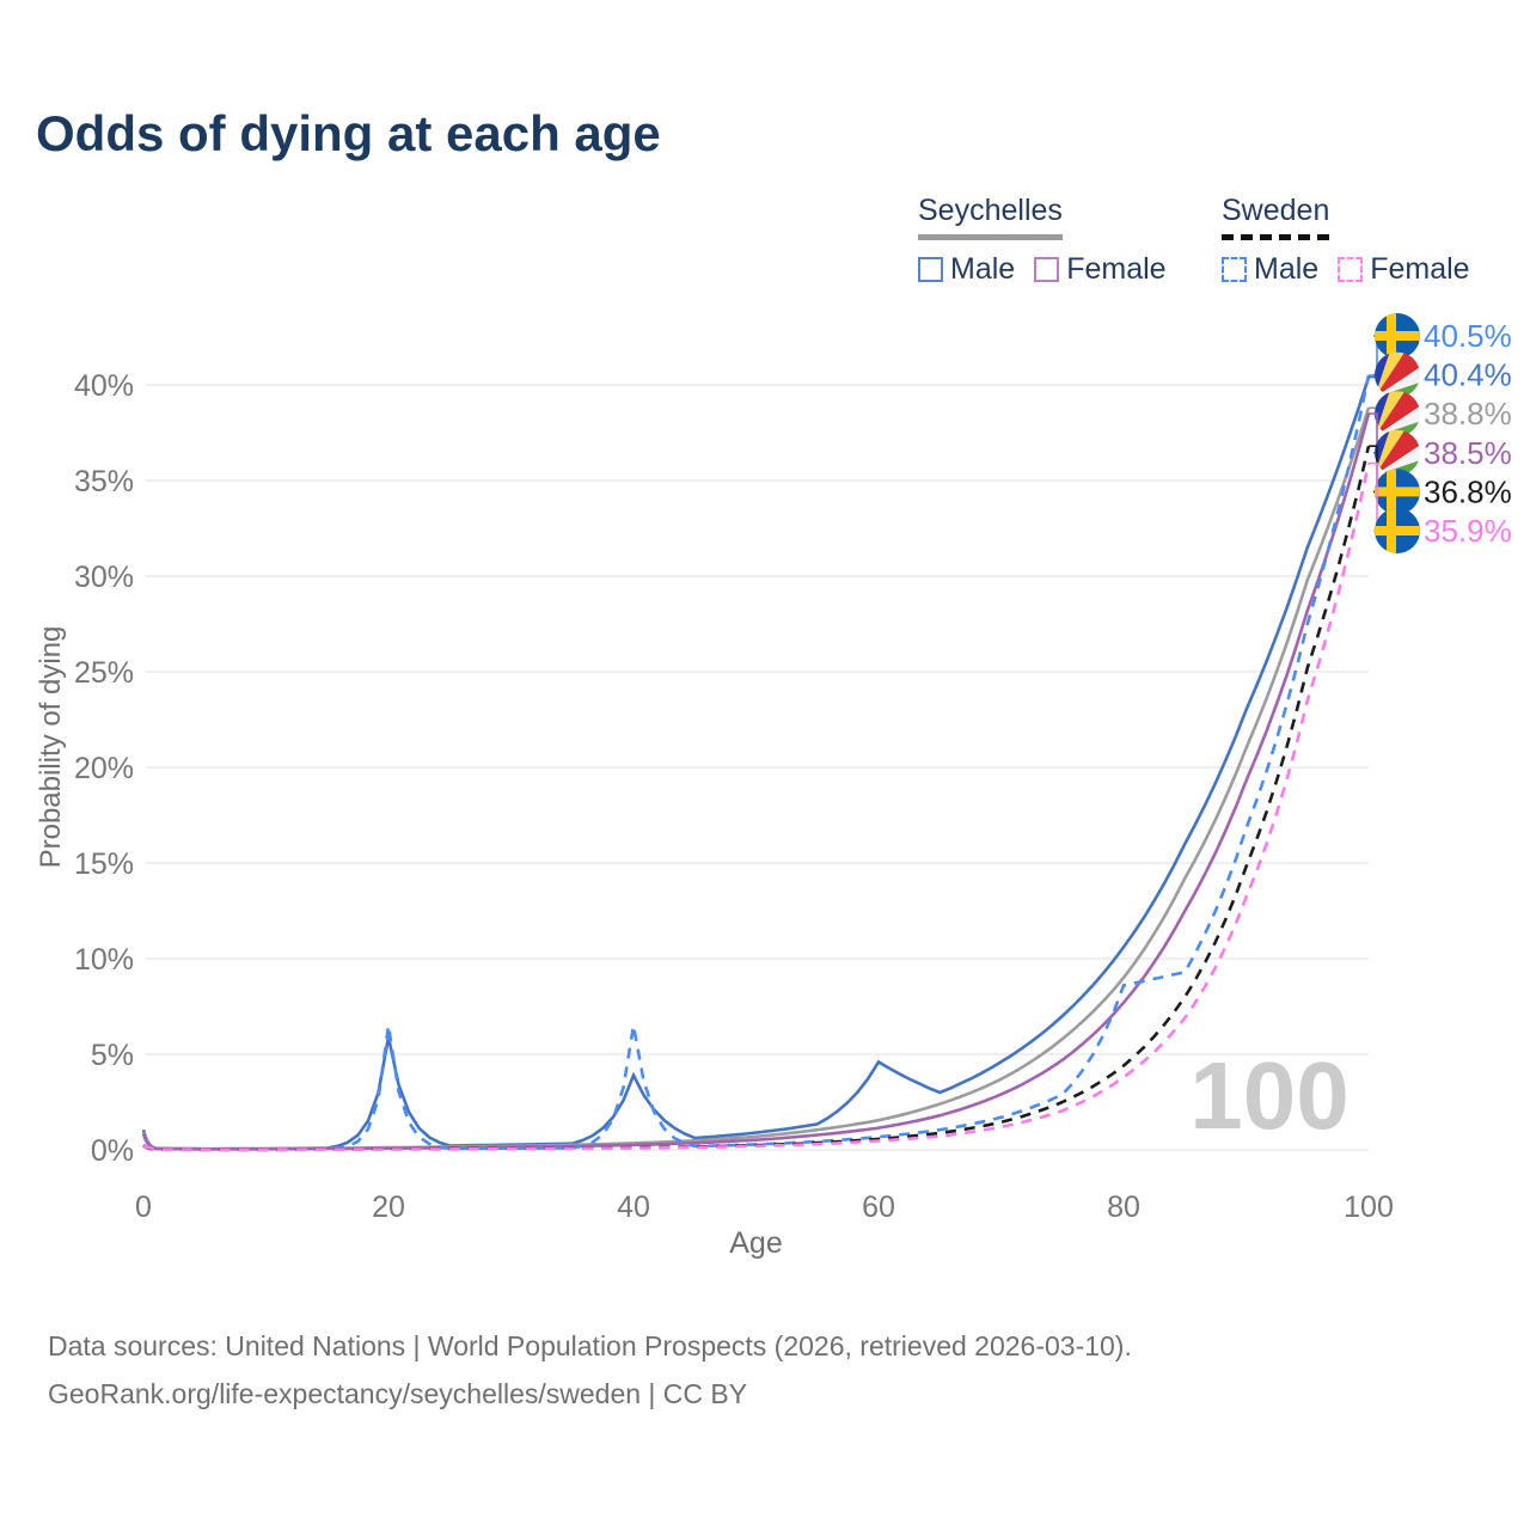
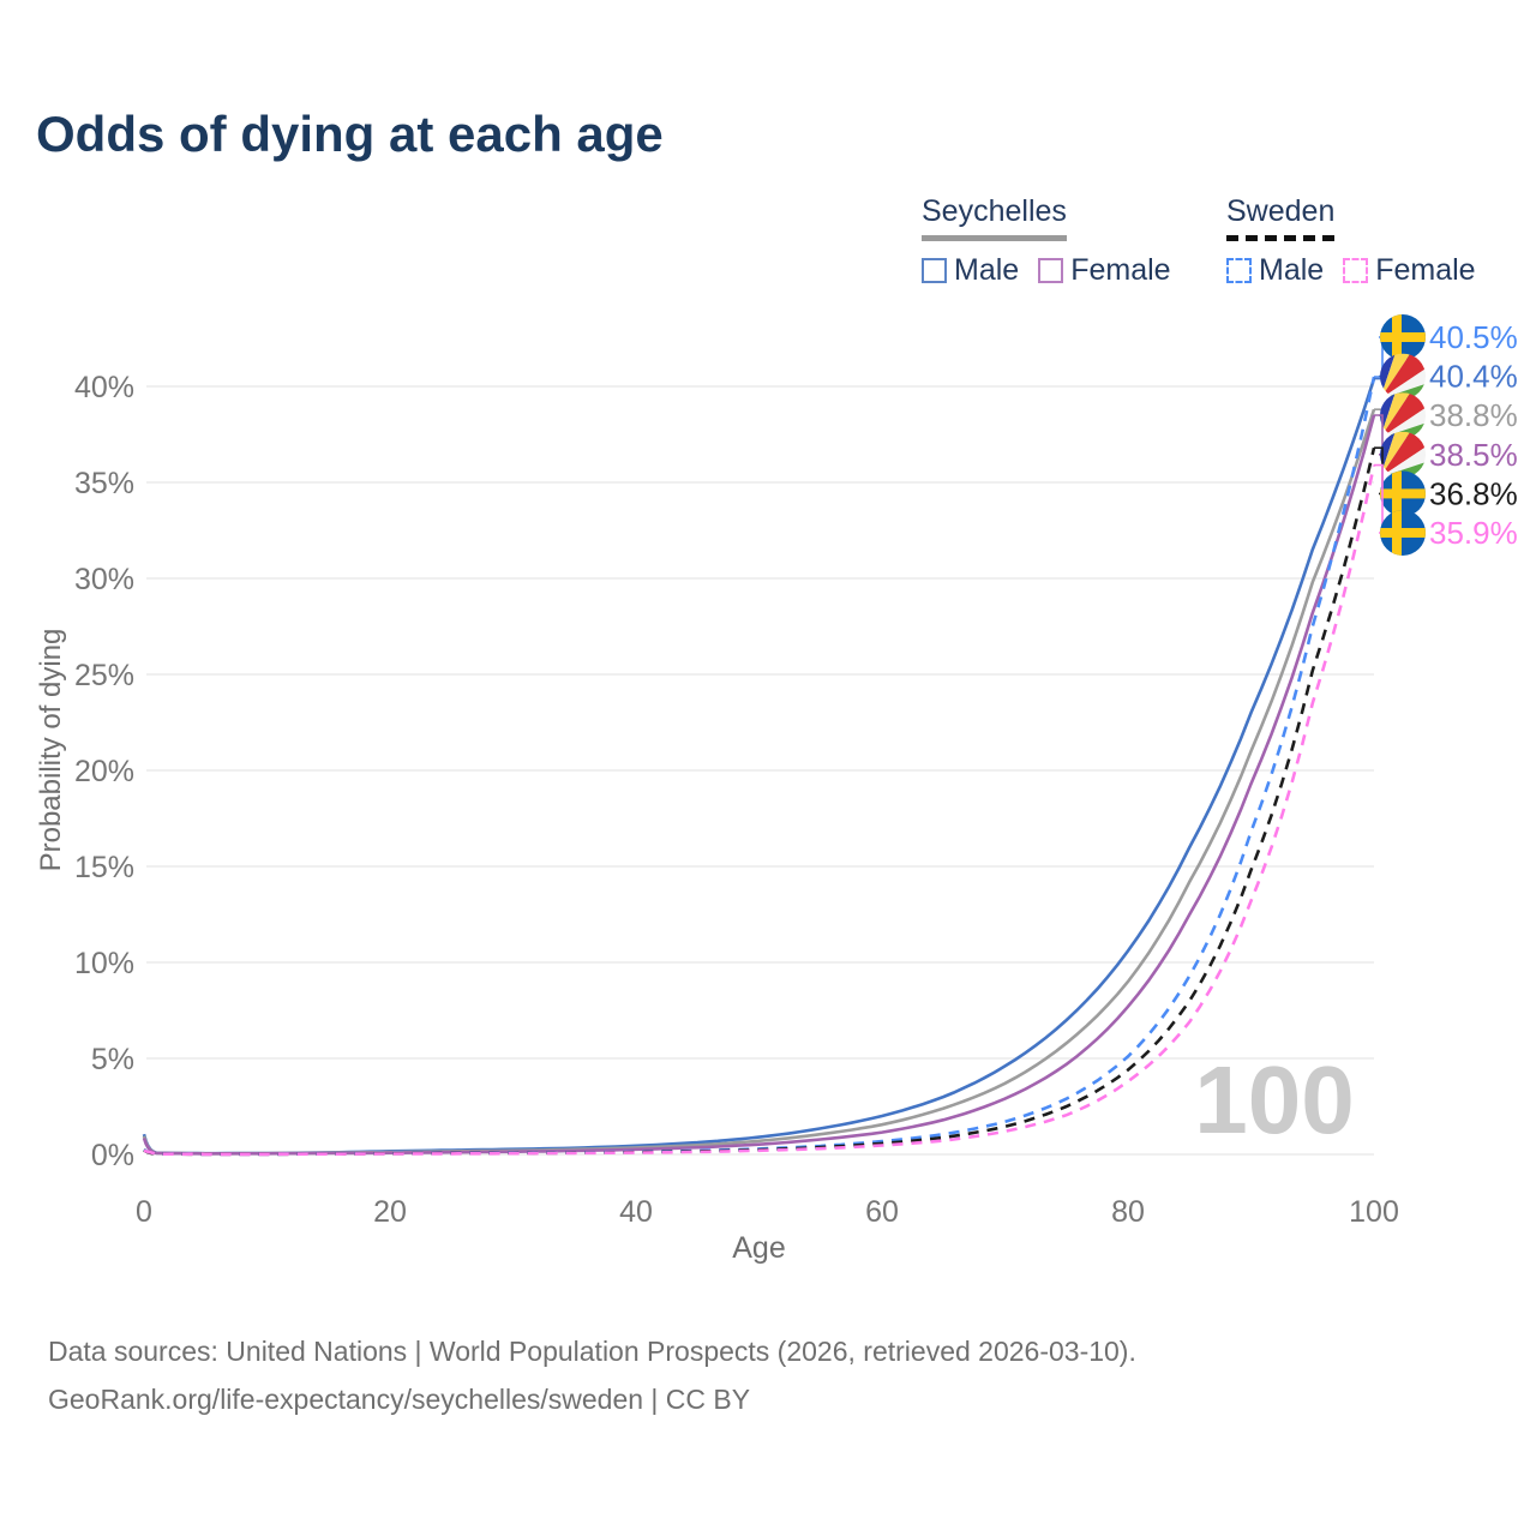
Seychelles Male/20: 5.9% -> 0.2%
Sweden Male/20: 6.5% -> 0.1%
Seychelles Male/40: 3.9% -> 0.5%
Sweden Male/40: 6.5% -> 0.1%
Seychelles Male/60: 4.6% -> 2.0%
Sweden Male/80: 8.6% -> 5.1%
